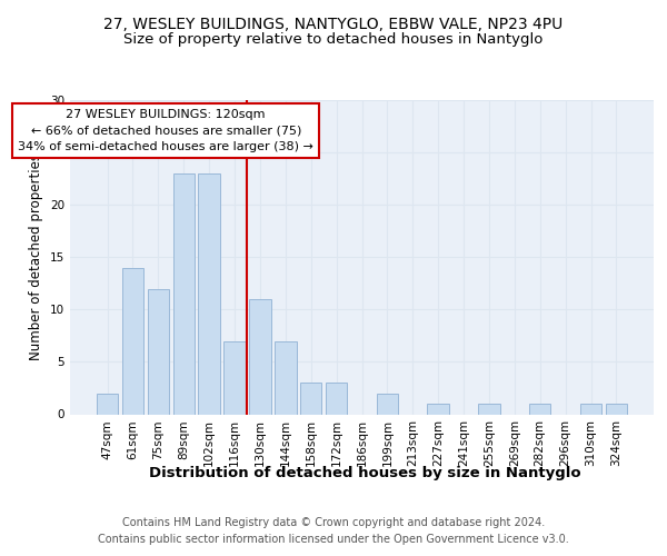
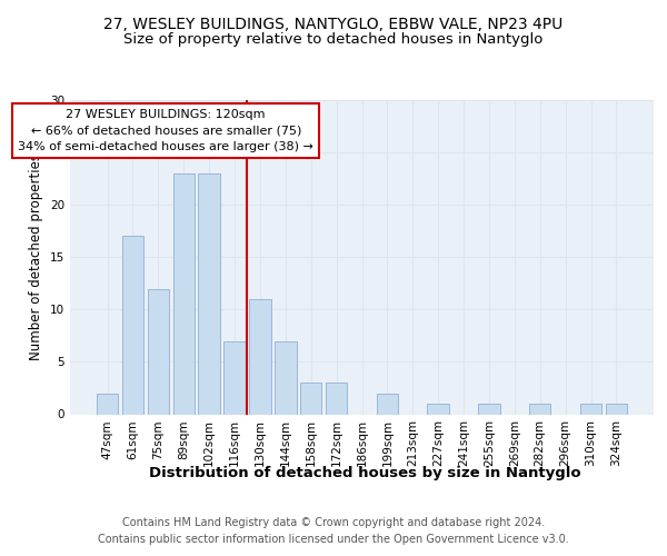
61sqm: 14 -> 17
